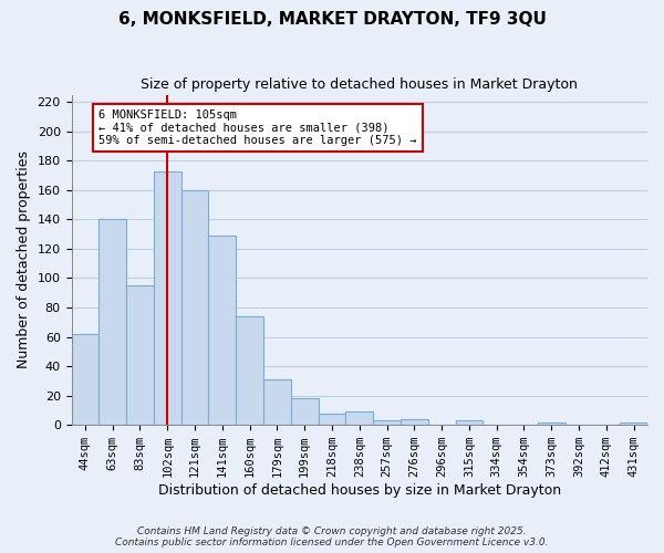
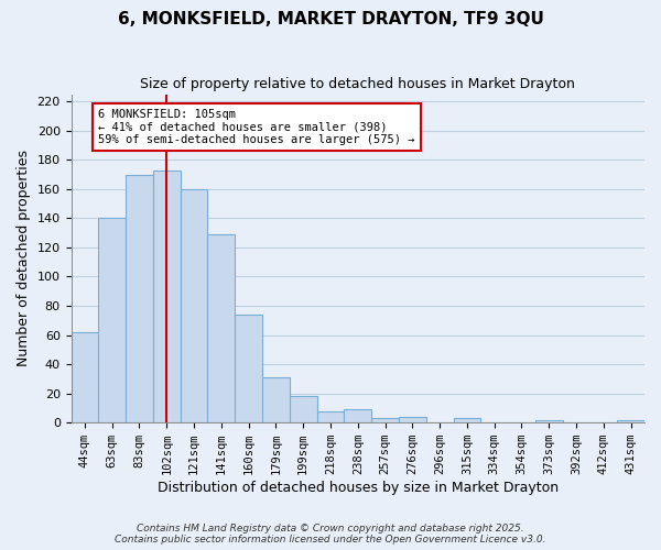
83sqm: 95 -> 170
